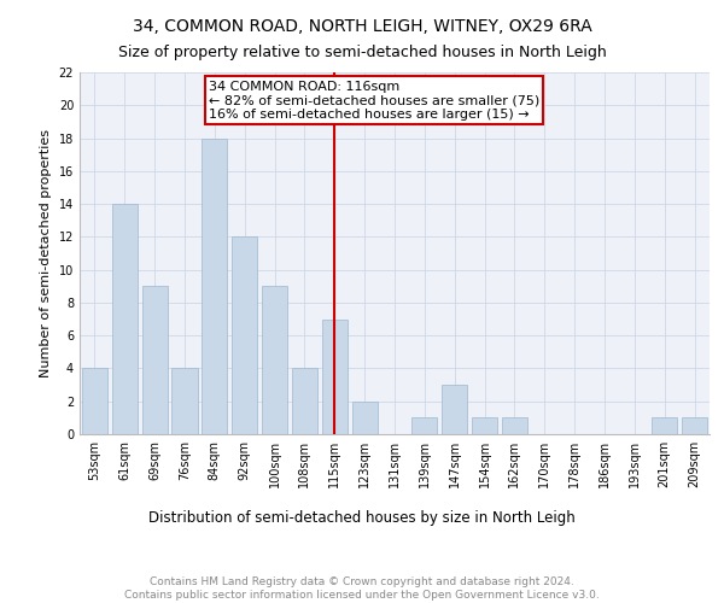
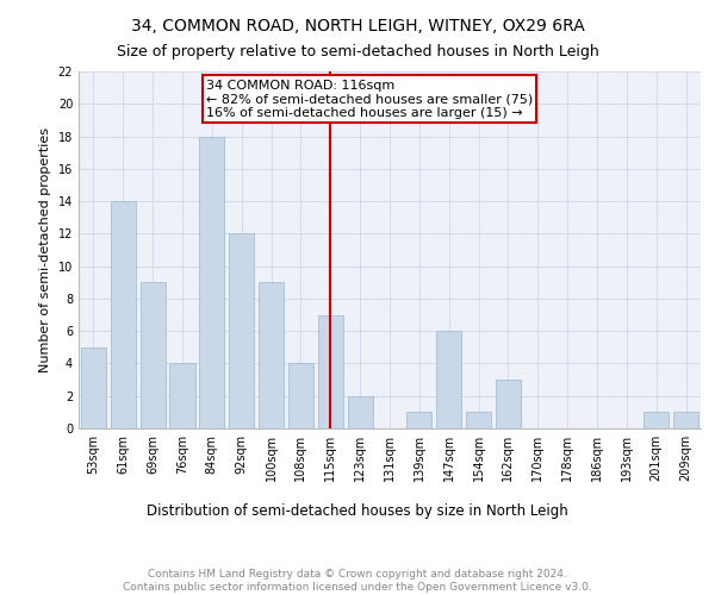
53sqm: 4 -> 5
147sqm: 3 -> 6
162sqm: 1 -> 3
